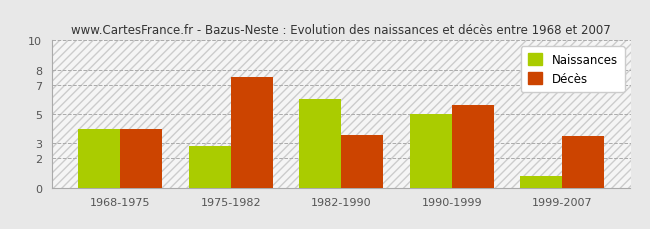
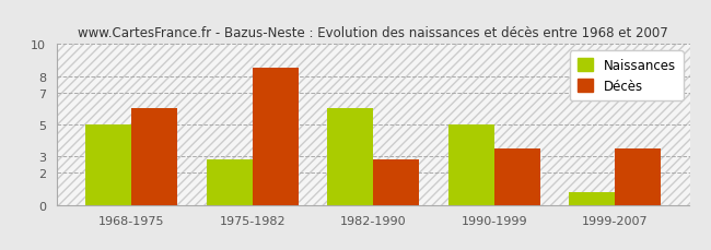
Naissances/1968-1975: 4.0 -> 5.0
Décès/1968-1975: 4.0 -> 6.0
Décès/1975-1982: 7.5 -> 8.5
Décès/1982-1990: 3.6 -> 2.8
Décès/1990-1999: 5.6 -> 3.5
